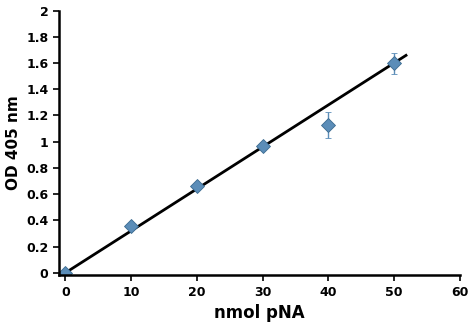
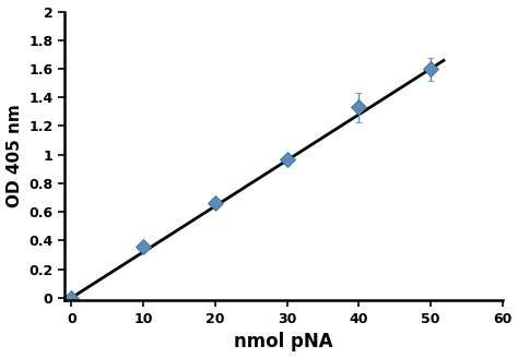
40: 1.13 -> 1.33
